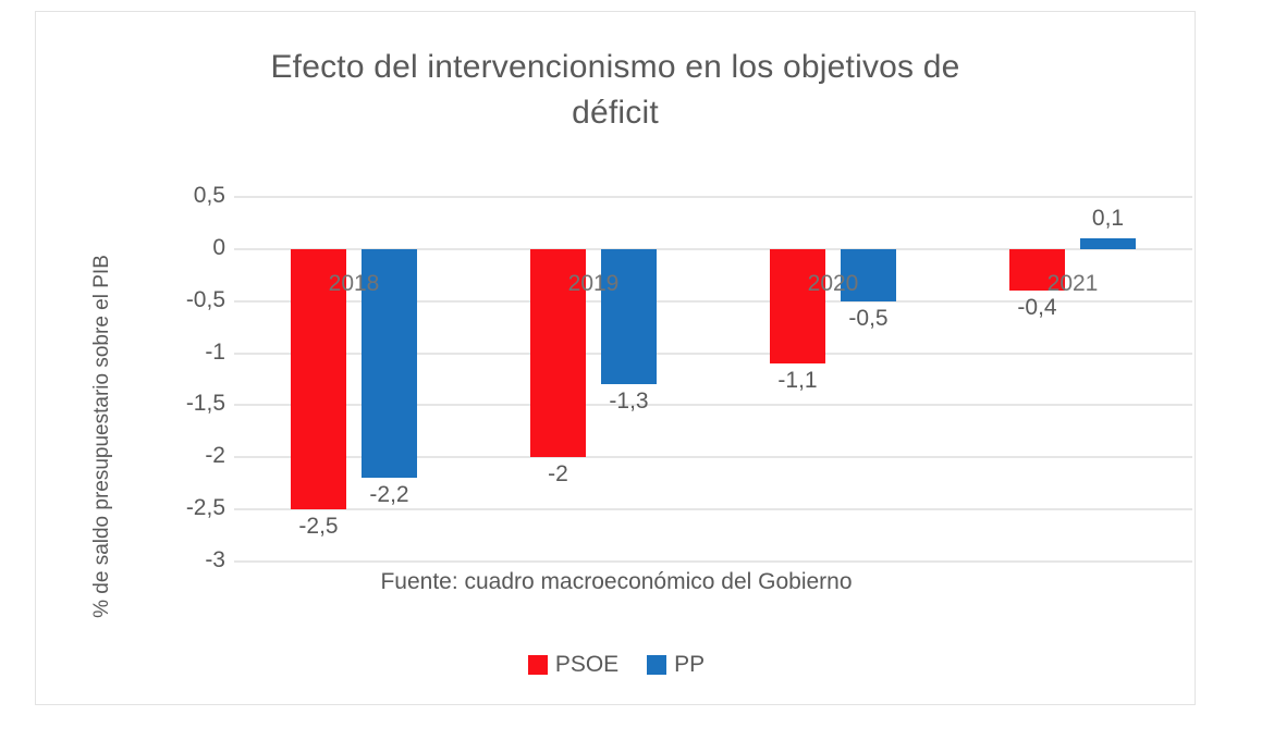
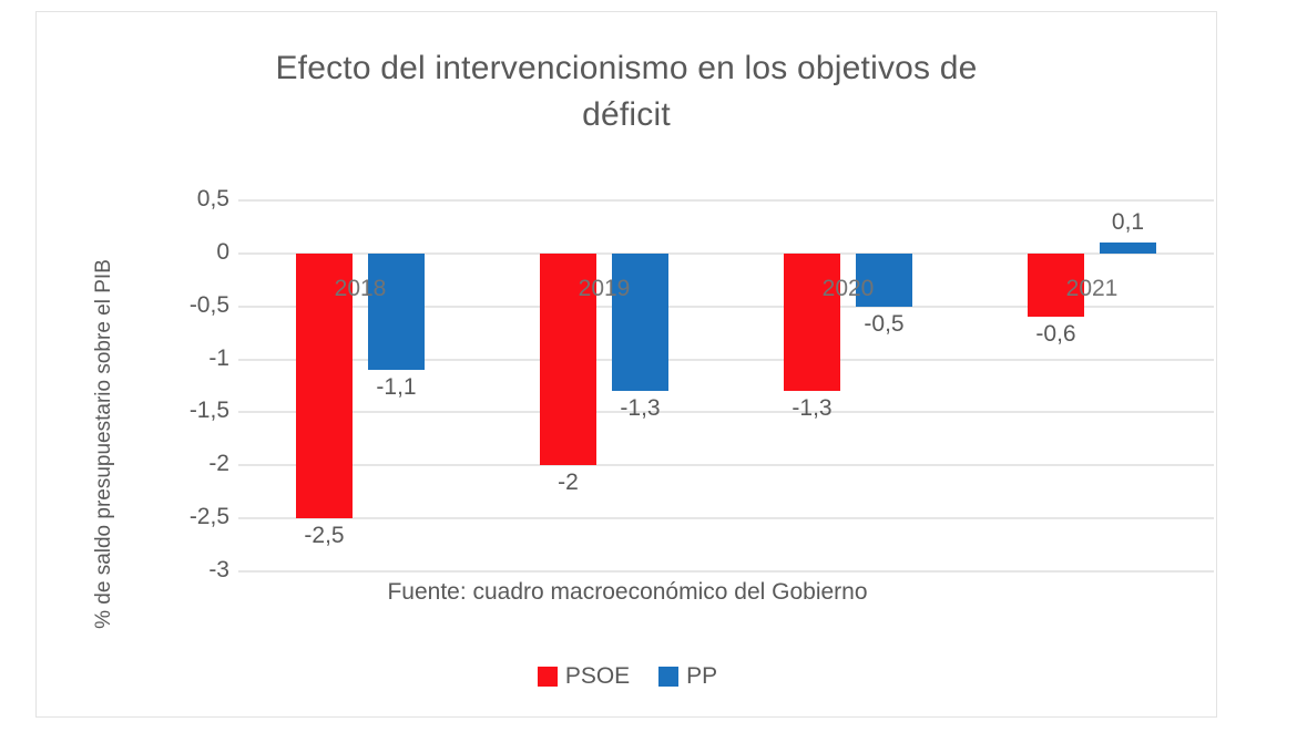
PP/2018: -2,2 -> -1,1
PSOE/2020: -1,1 -> -1,3
PSOE/2021: -0,4 -> -0,6
